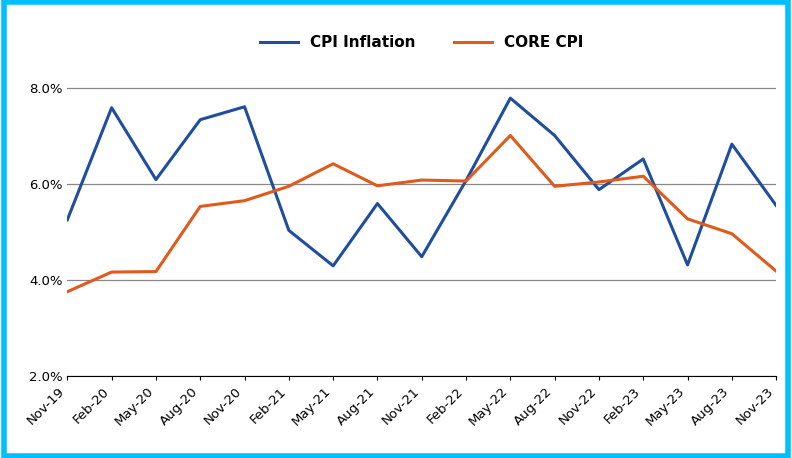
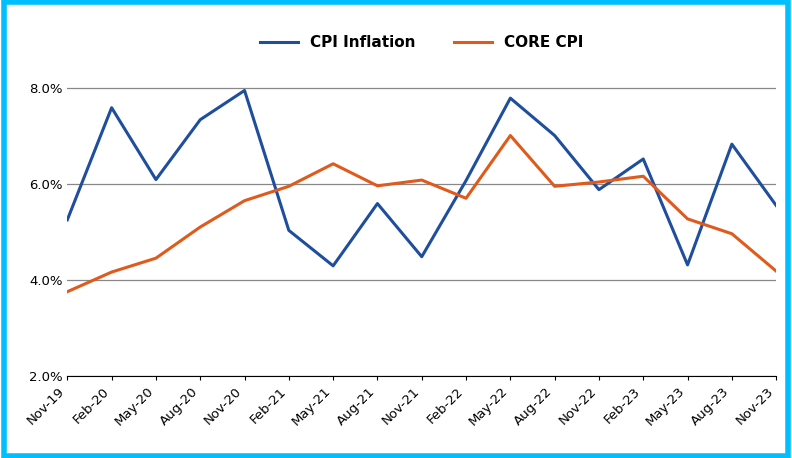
CORE CPI/May-20: 4.17% -> 4.45%
CORE CPI/Aug-20: 5.53% -> 5.10%
CPI Inflation/Nov-20: 7.61% -> 7.95%
CORE CPI/Feb-22: 6.06% -> 5.70%
